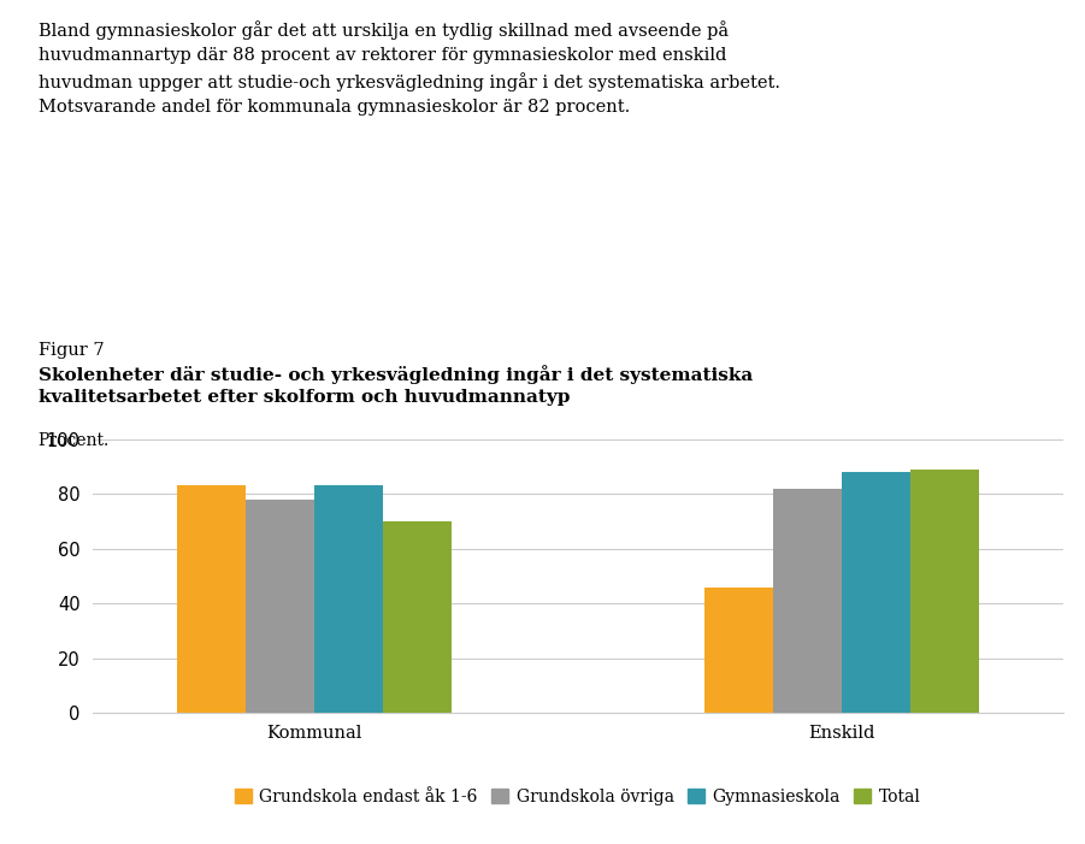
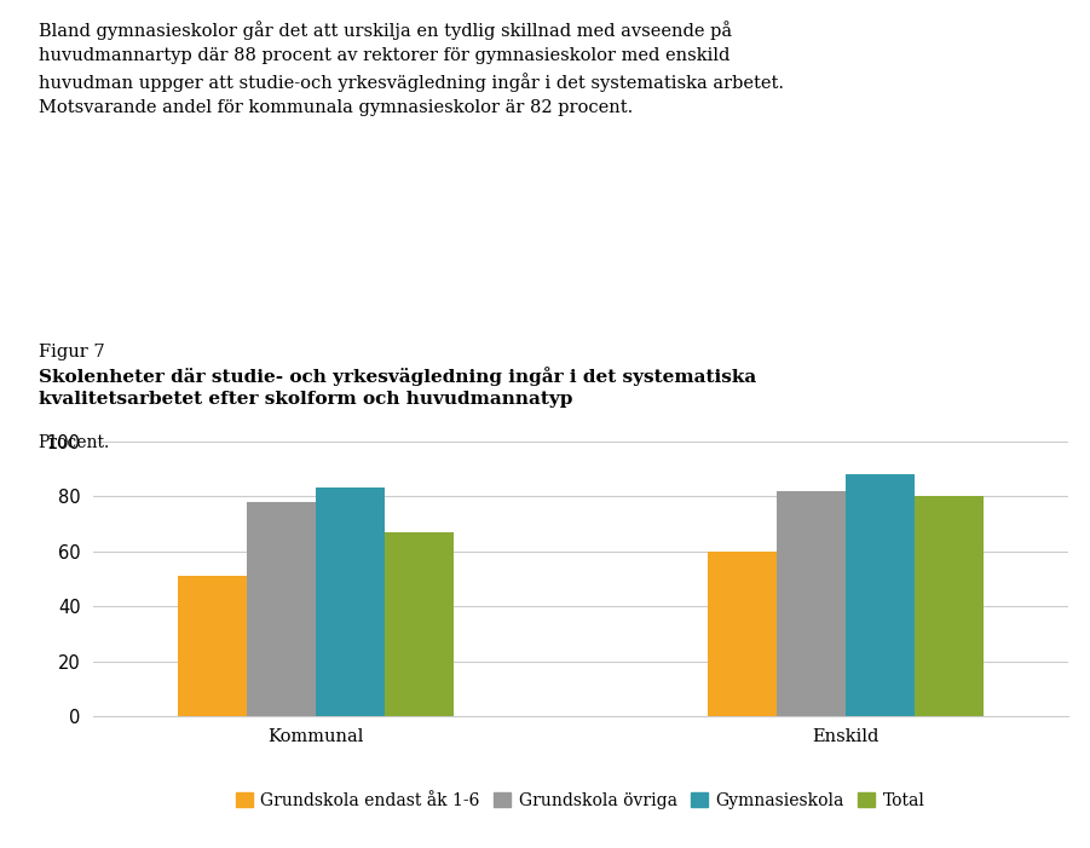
Grundskola endast åk 1-6/Kommunal: 83 -> 51
Total/Kommunal: 70 -> 67
Grundskola endast åk 1-6/Enskild: 46 -> 60
Total/Enskild: 89 -> 80
